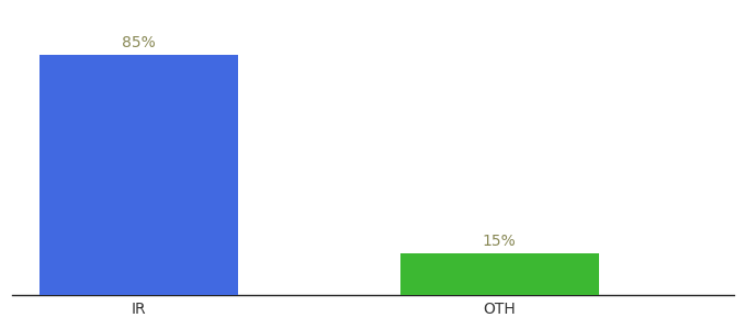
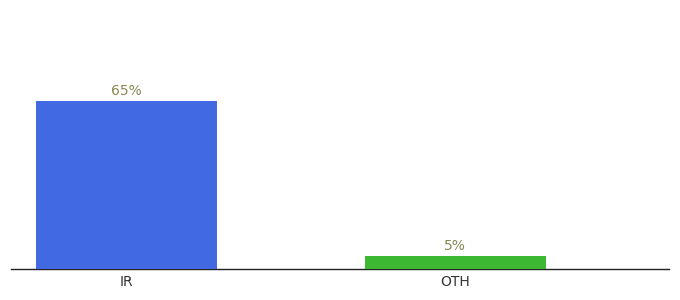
IR: 85% -> 65%
OTH: 15% -> 5%
